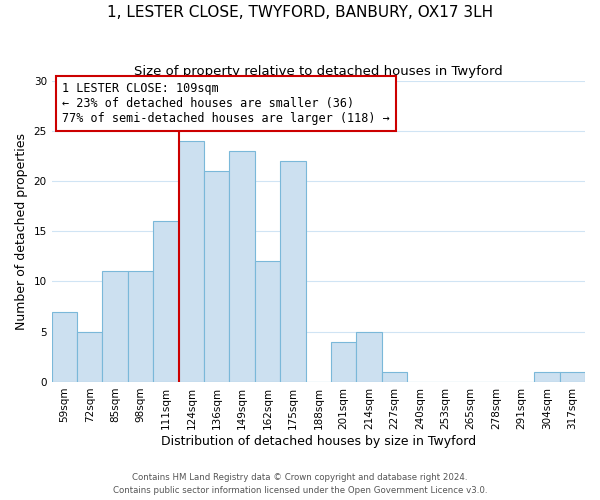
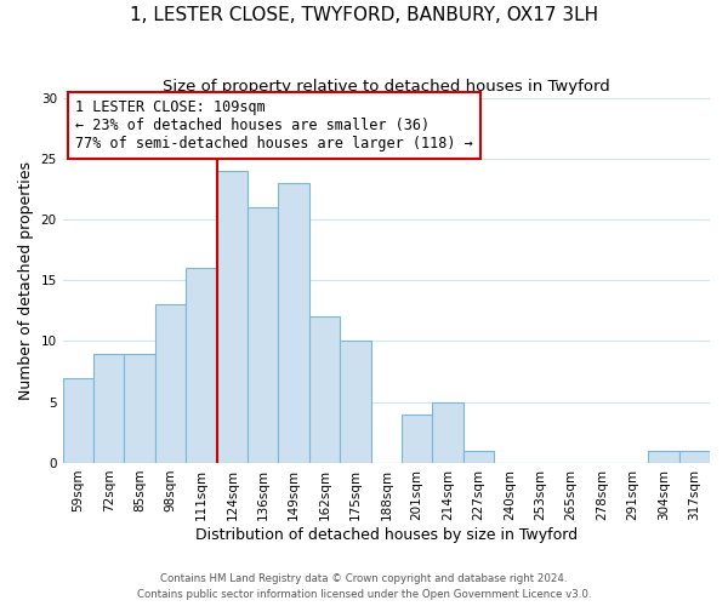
72sqm: 5 -> 9
85sqm: 11 -> 9
98sqm: 11 -> 13
175sqm: 22 -> 10
